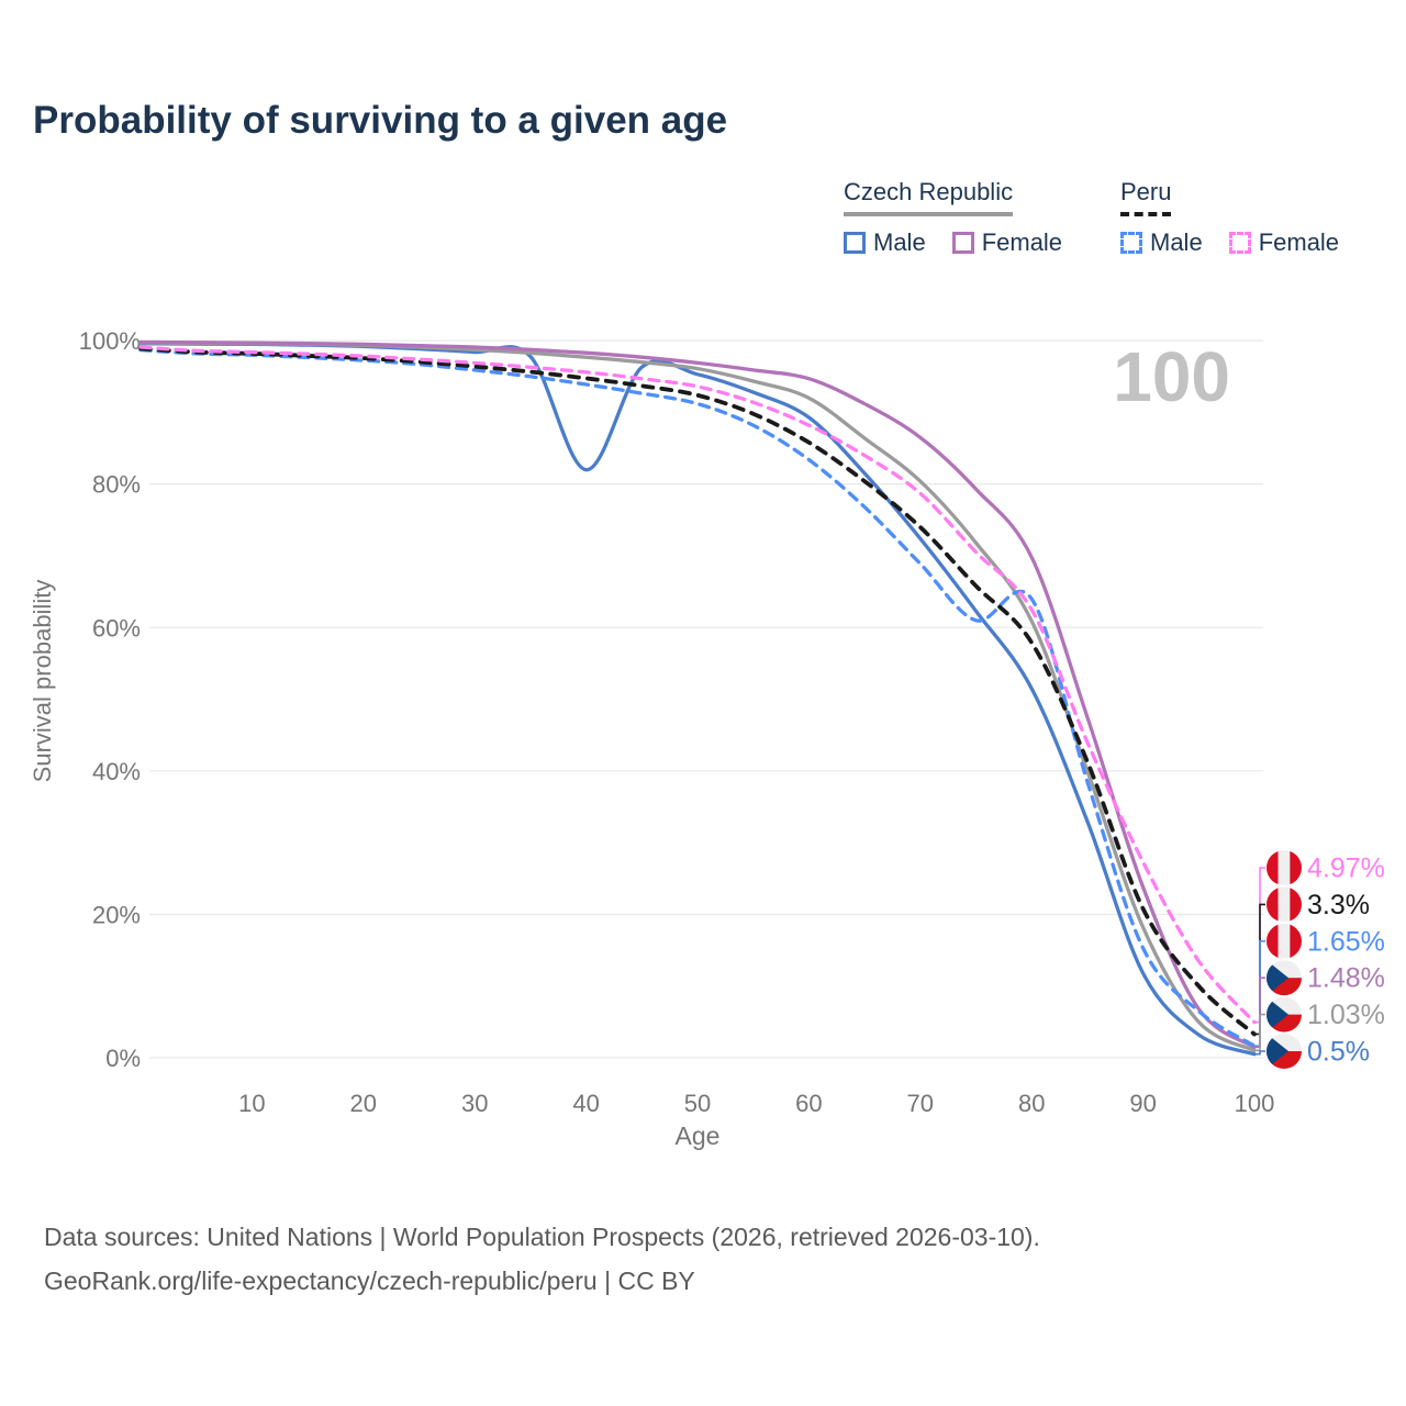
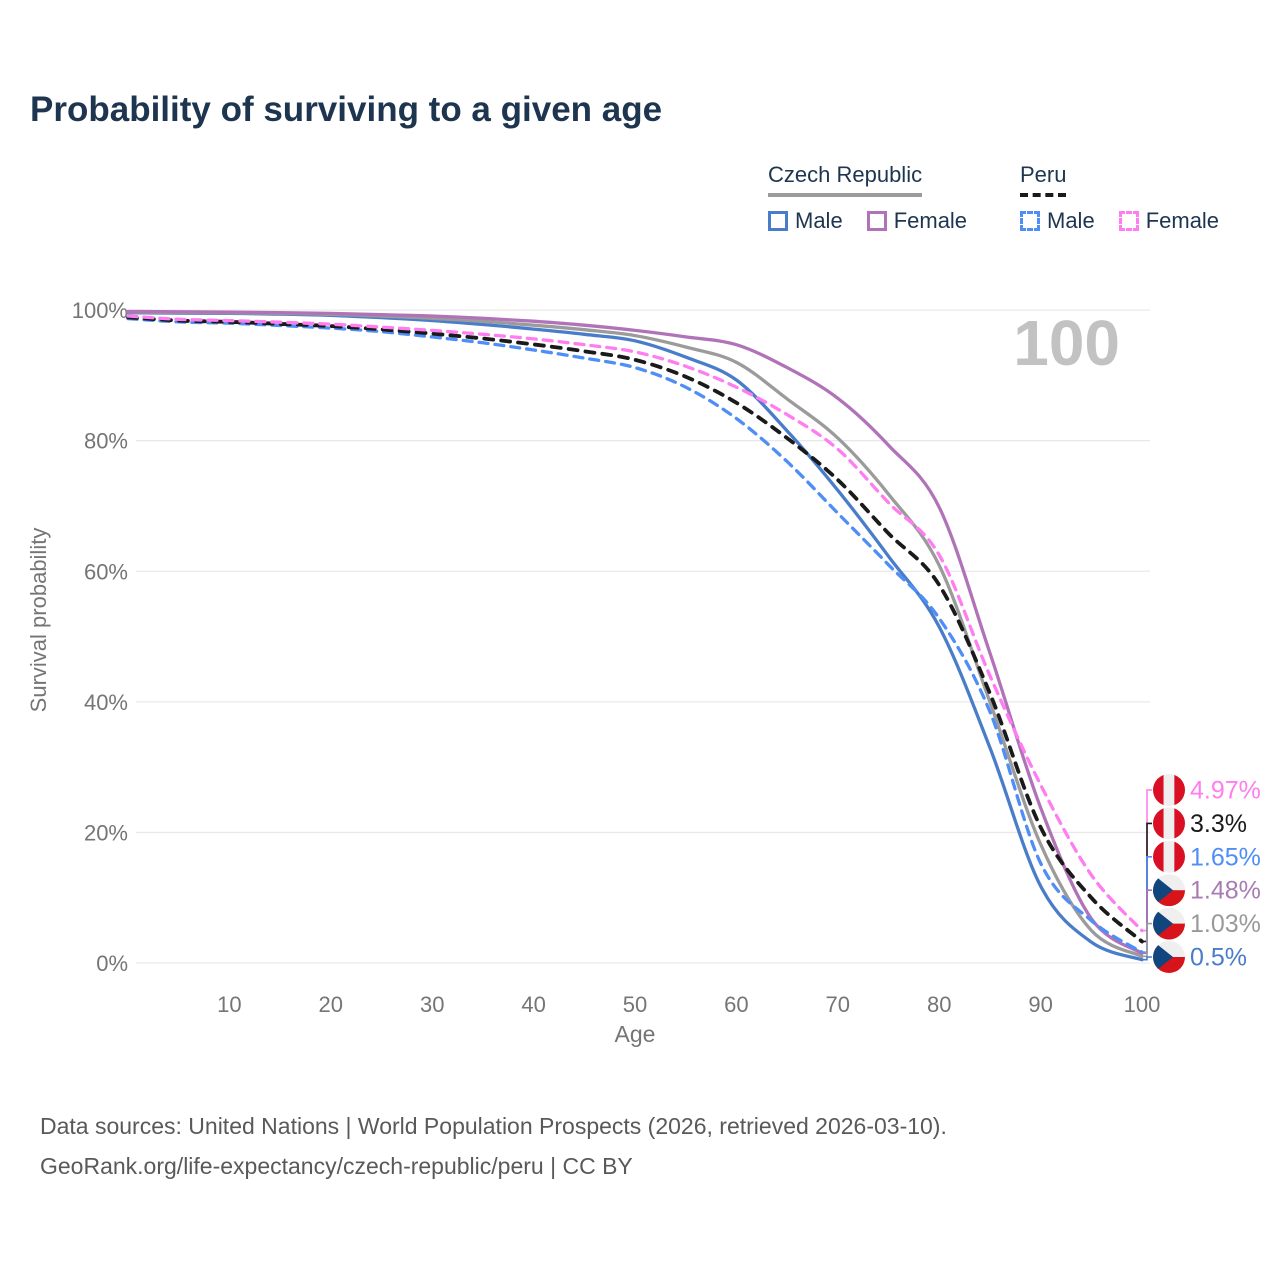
Czech Republic Male/40: 82% -> 97%
Peru Male/80: 64% -> 53%
